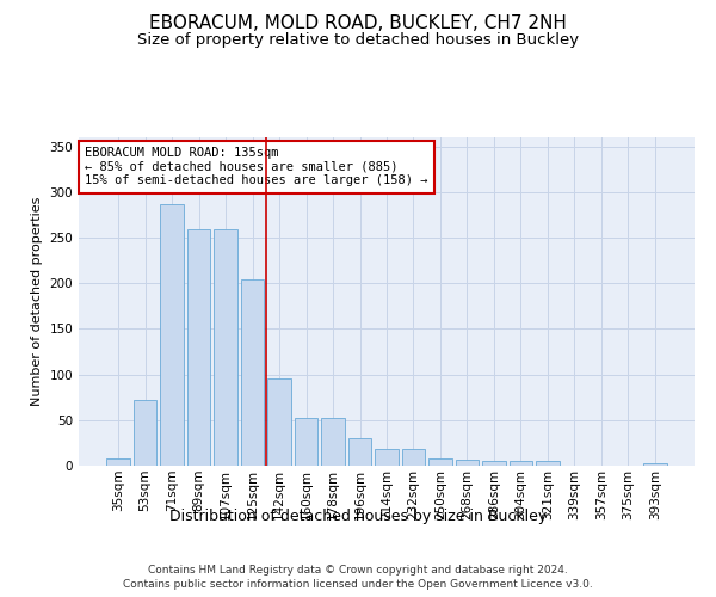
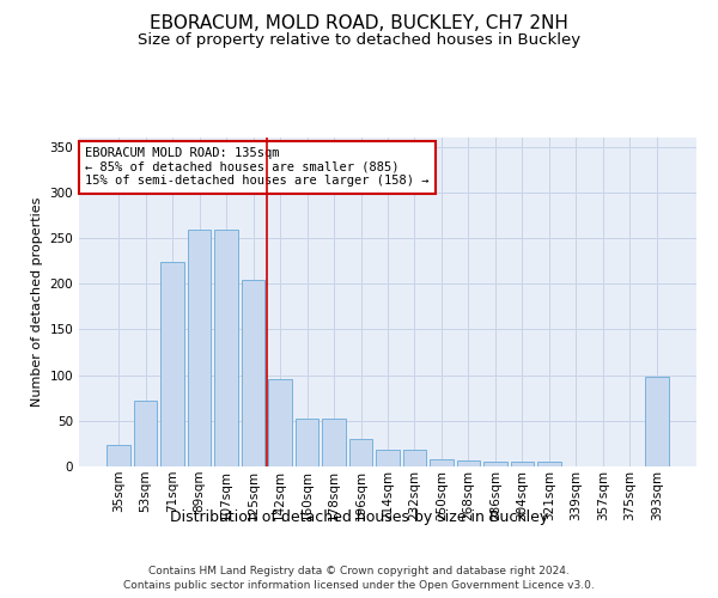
35sqm: 8 -> 24
71sqm: 287 -> 224
393sqm: 3 -> 98
